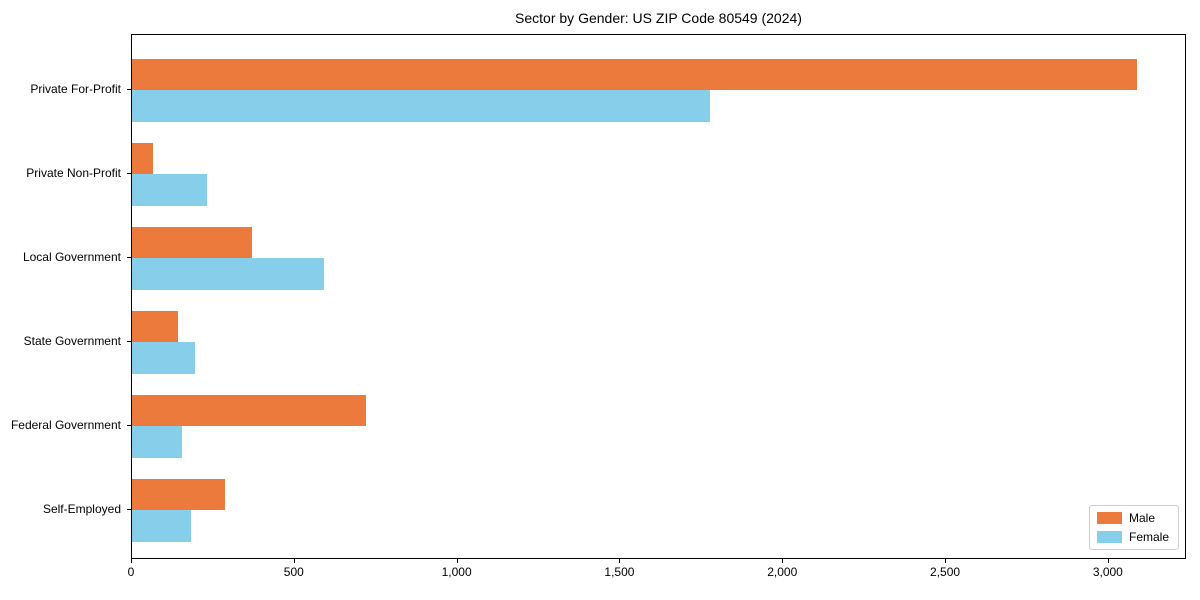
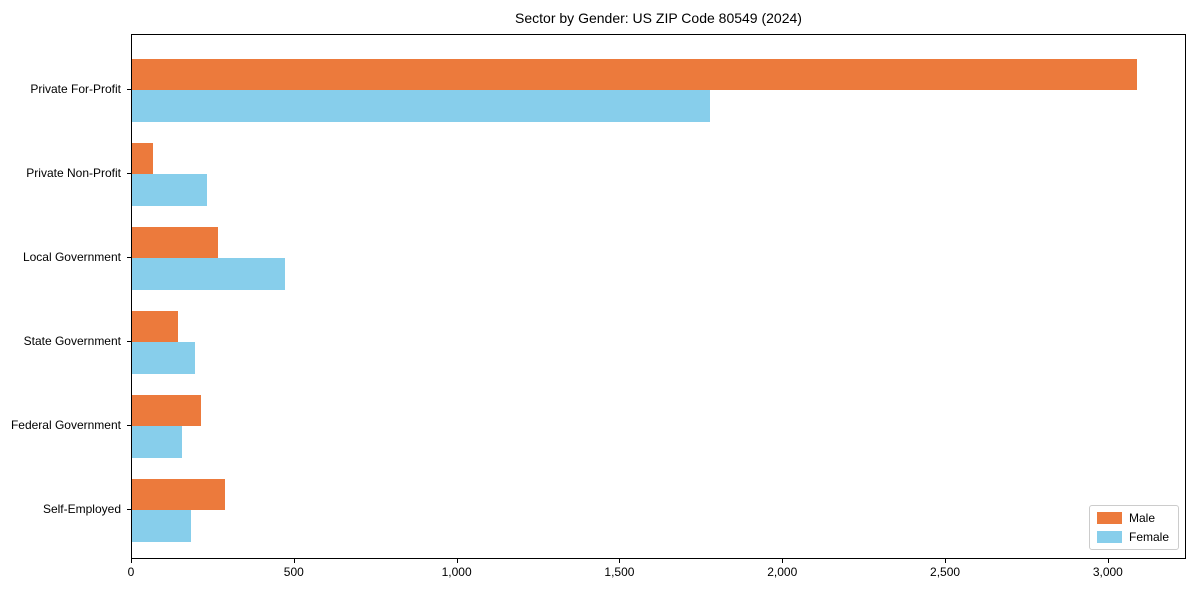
Male/Local Government: 370 -> 260
Female/Local Government: 590 -> 470
Male/Federal Government: 720 -> 210
